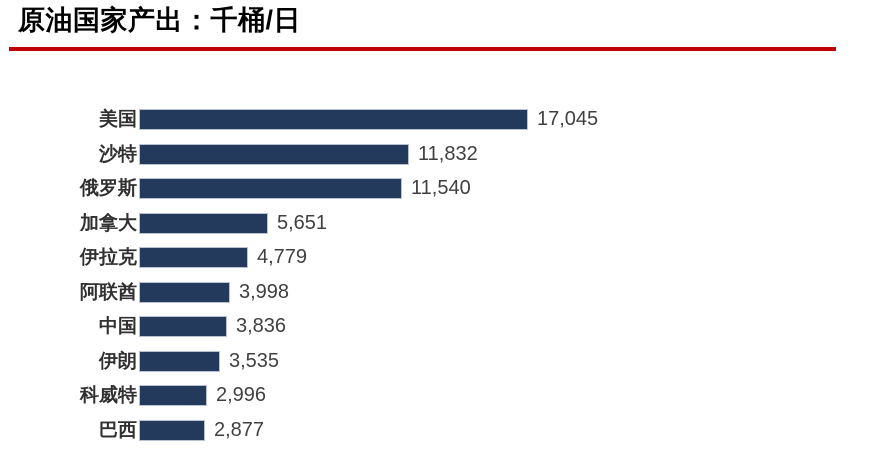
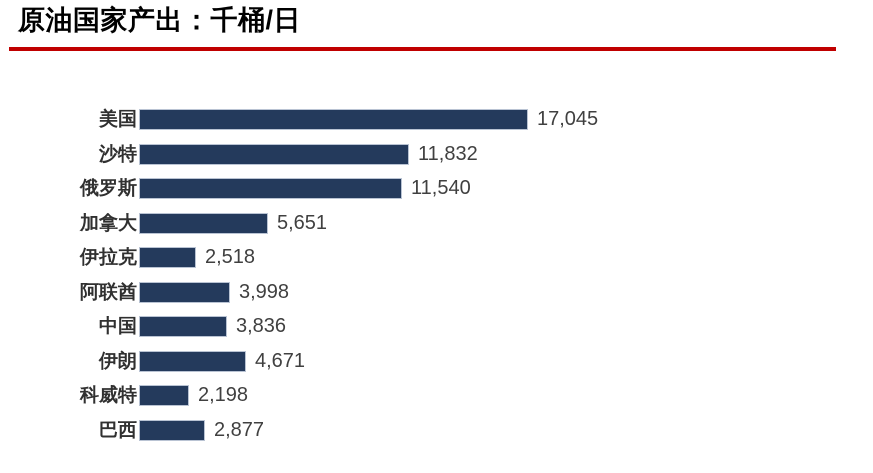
伊拉克: 4,779 -> 2,518
伊朗: 3,535 -> 4,671
科威特: 2,996 -> 2,198
